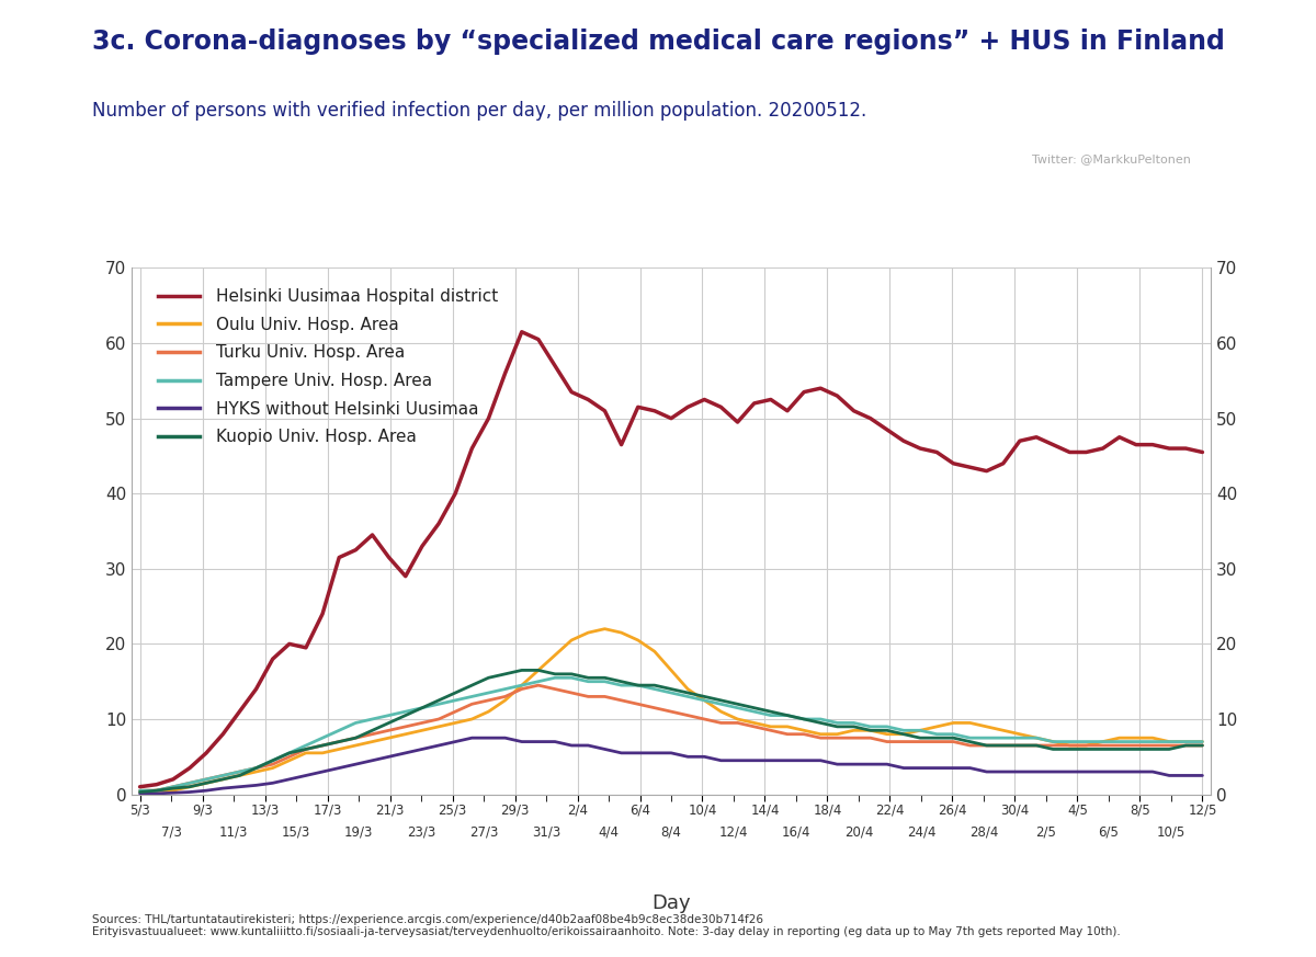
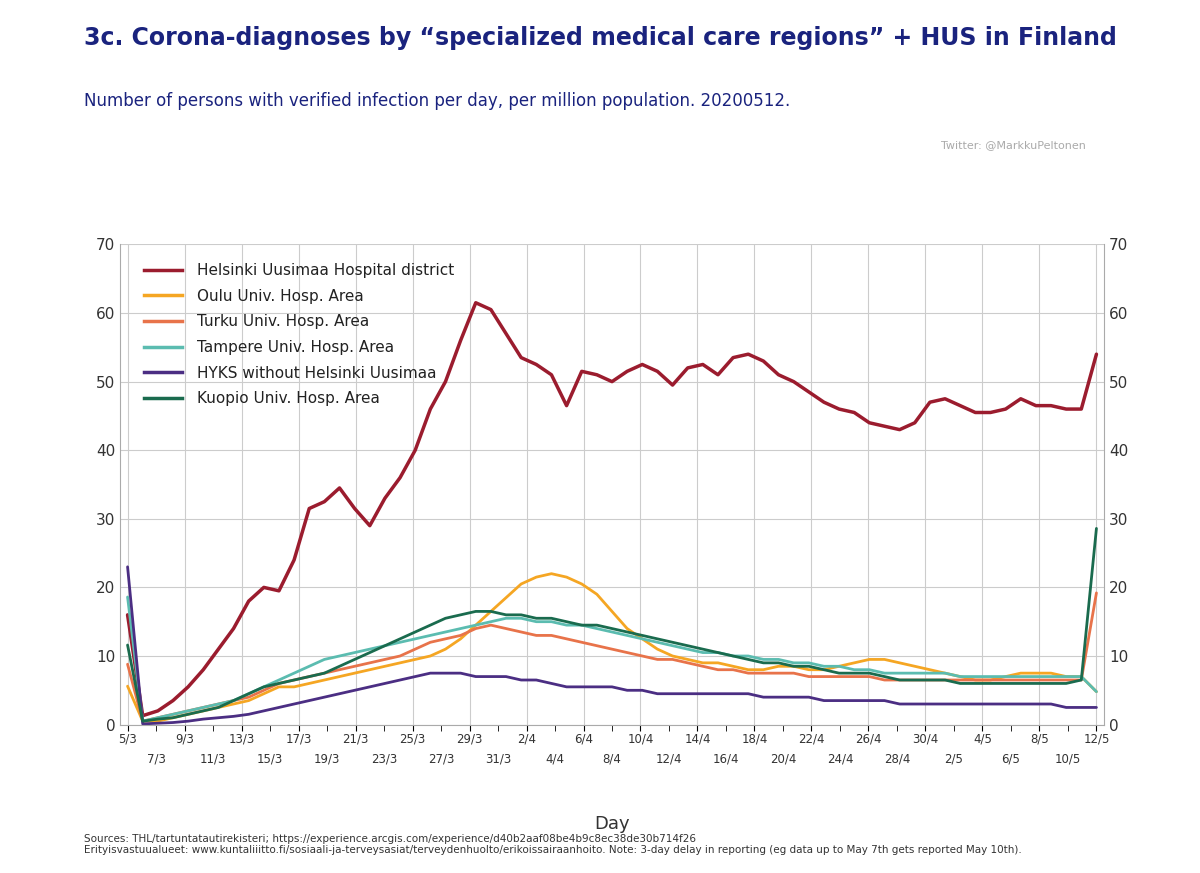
Helsinki Uusimaa Hospital district/5/3: 1.0 -> 16.0
Oulu Univ. Hosp. Area/5/3: 0.3 -> 5.6
Turku Univ. Hosp. Area/5/3: 0.5 -> 8.8
Tampere Univ. Hosp. Area/5/3: 0.5 -> 18.6
HYKS without Helsinki Uusimaa/5/3: 0.1 -> 23.0
Kuopio Univ. Hosp. Area/5/3: 0.3 -> 11.6
Helsinki Uusimaa Hospital district/12/5: 45.5 -> 54.0
Oulu Univ. Hosp. Area/12/5: 7.0 -> 4.8
Turku Univ. Hosp. Area/12/5: 6.5 -> 19.2
Tampere Univ. Hosp. Area/12/5: 7.0 -> 4.8
Kuopio Univ. Hosp. Area/12/5: 6.5 -> 28.6
